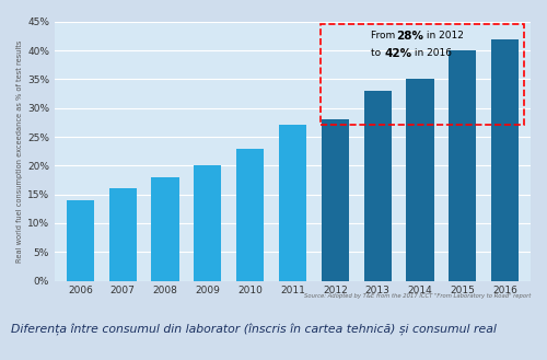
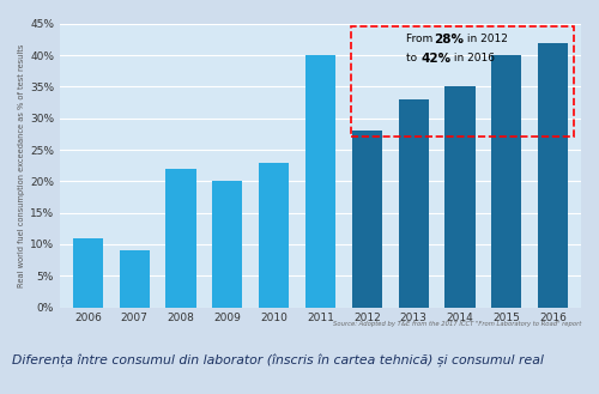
2006: 14% -> 11%
2007: 16% -> 9%
2008: 18% -> 22%
2011: 27% -> 40%
